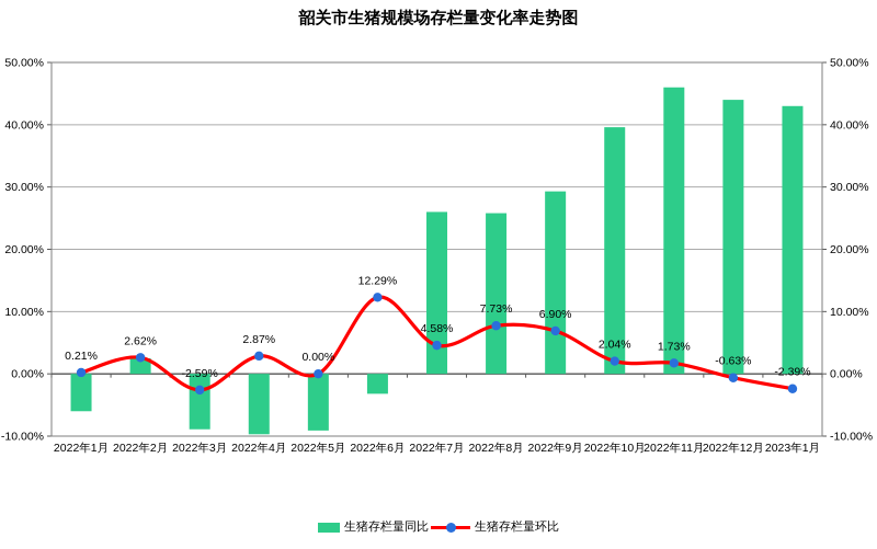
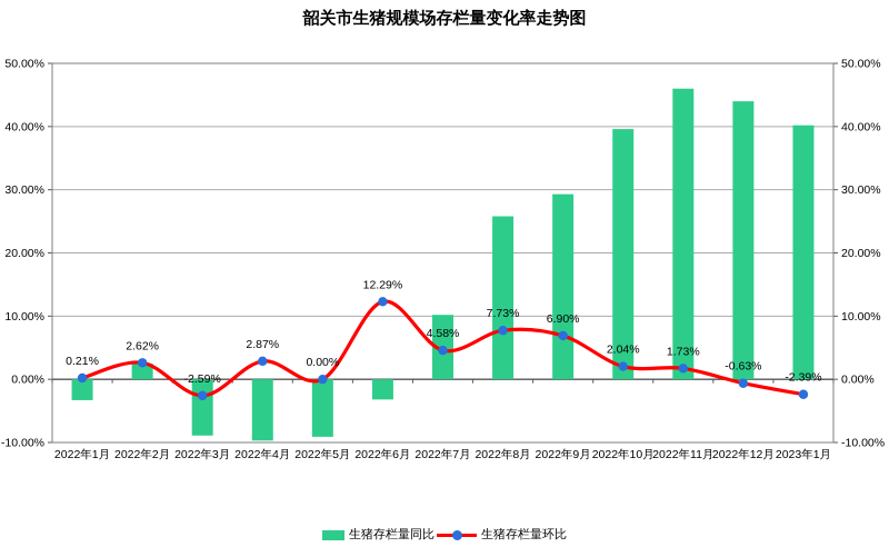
生猪存栏量同比/2022年1月: -6% -> -3%
生猪存栏量同比/2022年7月: 26% -> 10%
生猪存栏量同比/2023年1月: 43% -> 40%
